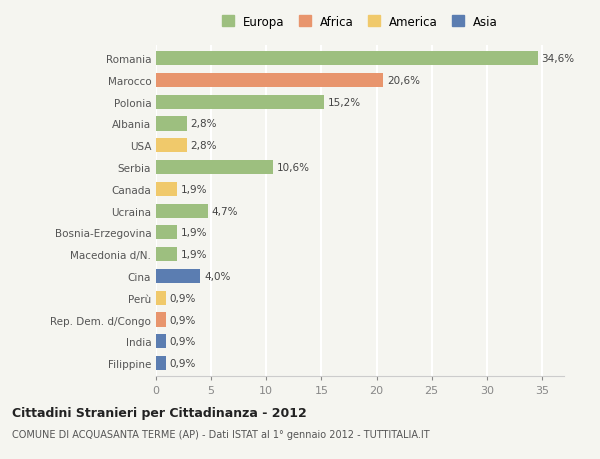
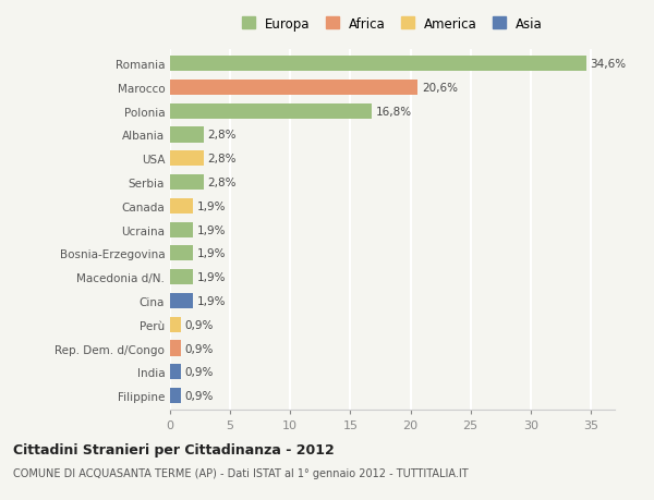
Polonia: 15,2% -> 16,8%
Serbia: 10,6% -> 2,8%
Ucraina: 4,7% -> 1,9%
Cina: 4,0% -> 1,9%
